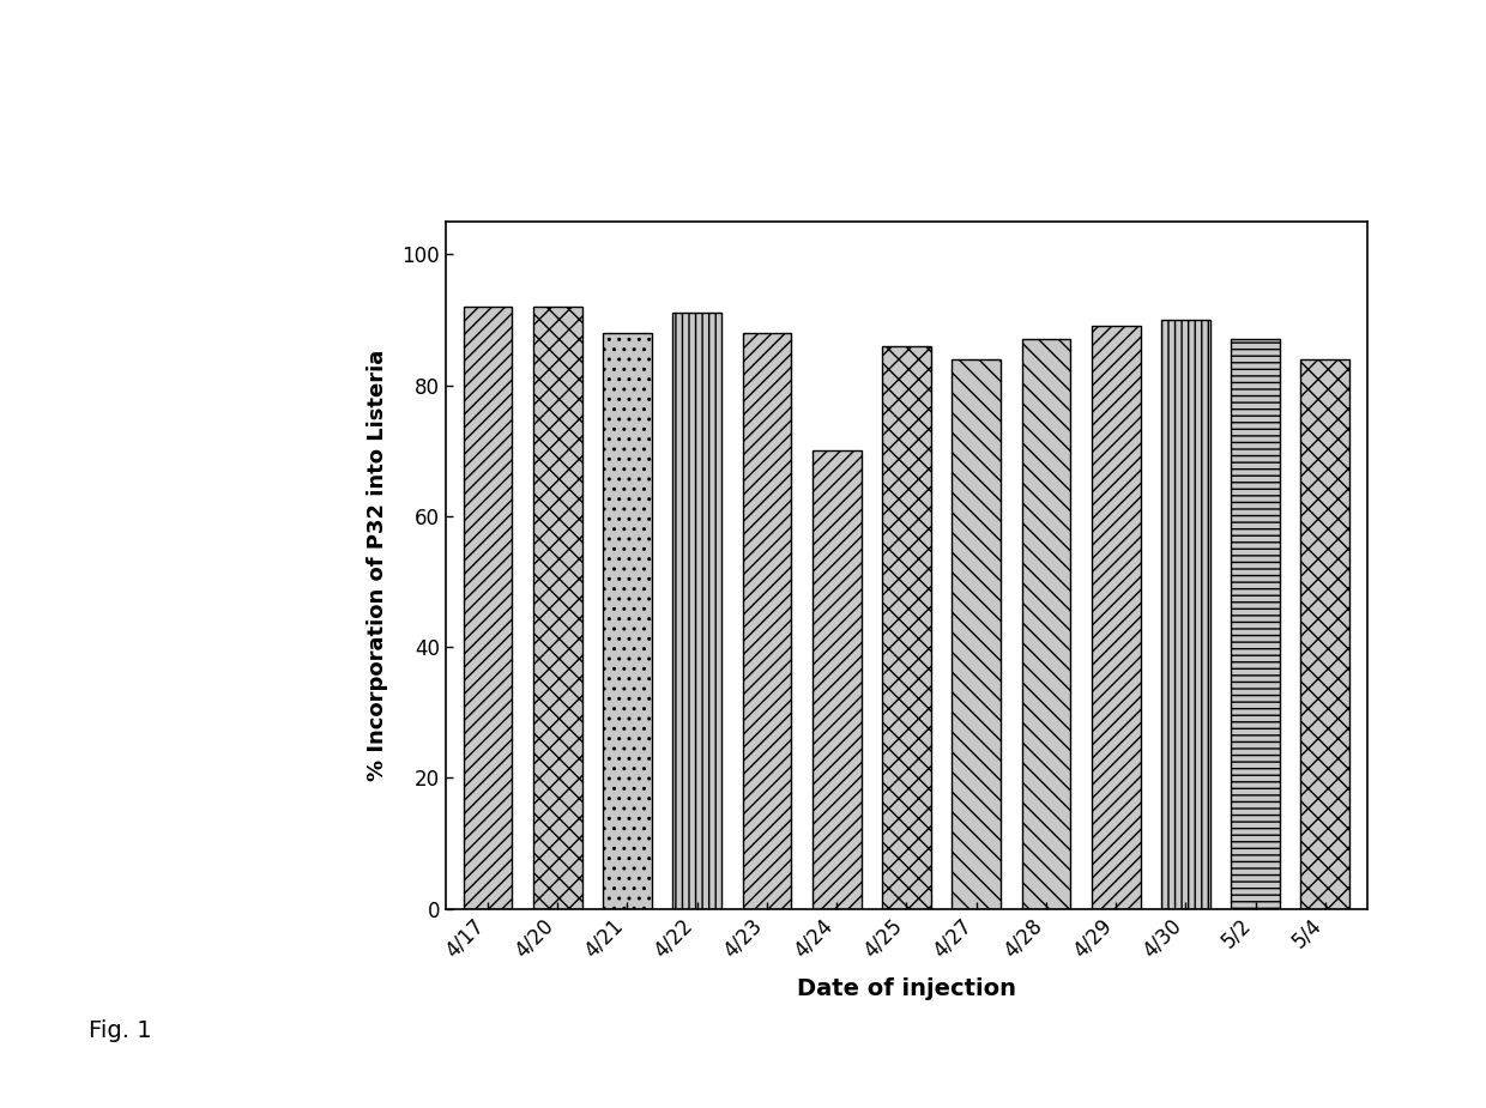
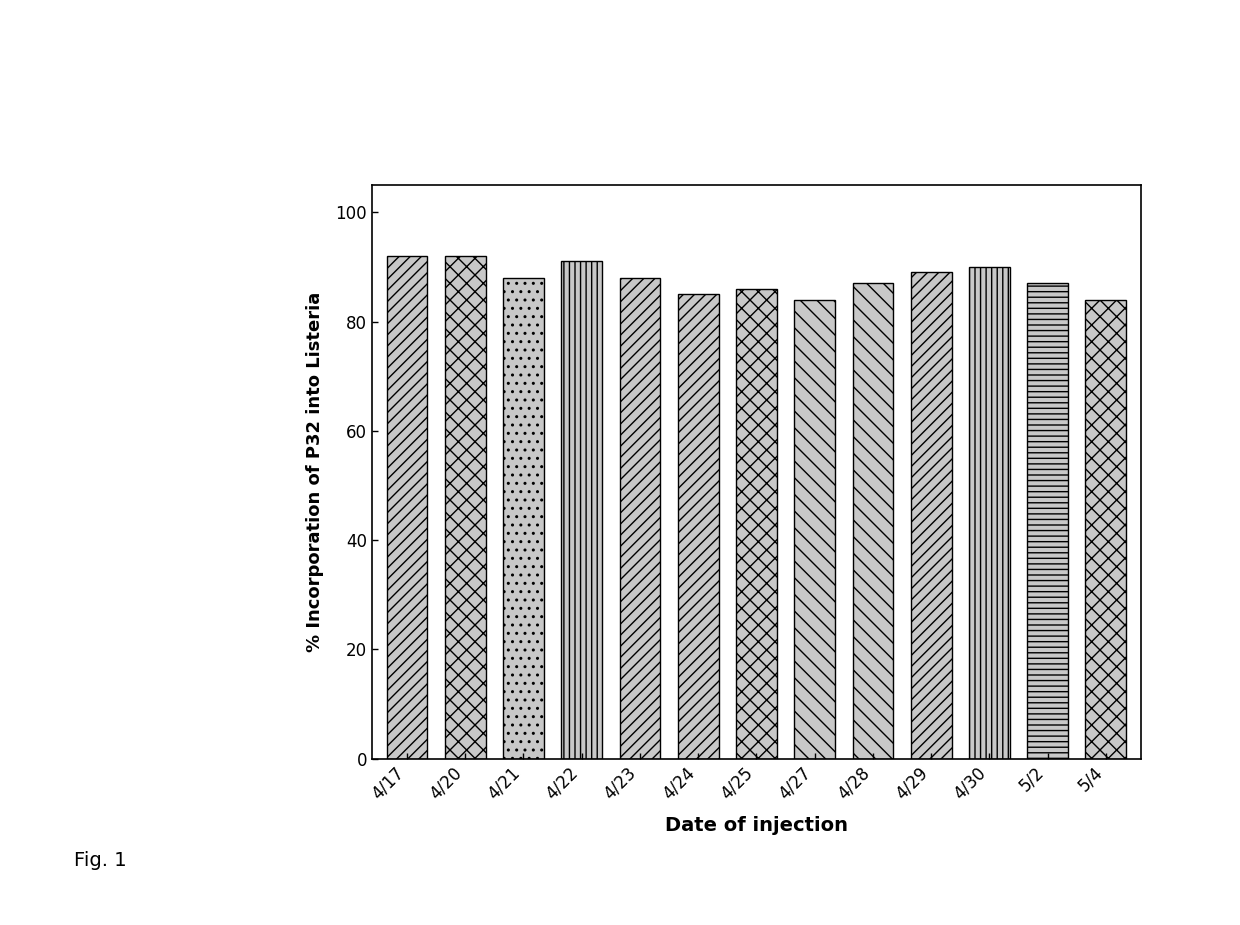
4/24: 70 -> 85
